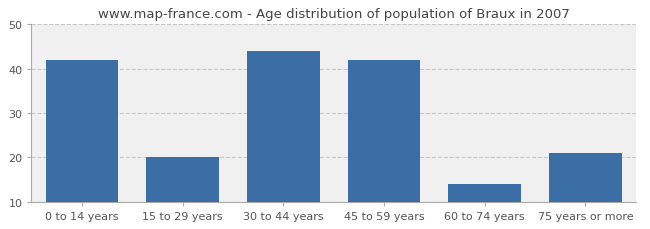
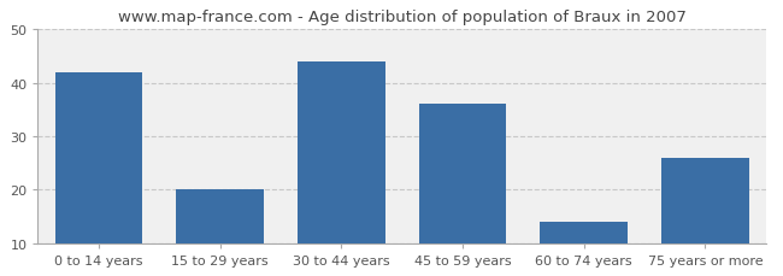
45 to 59 years: 42 -> 36
75 years or more: 21 -> 26
